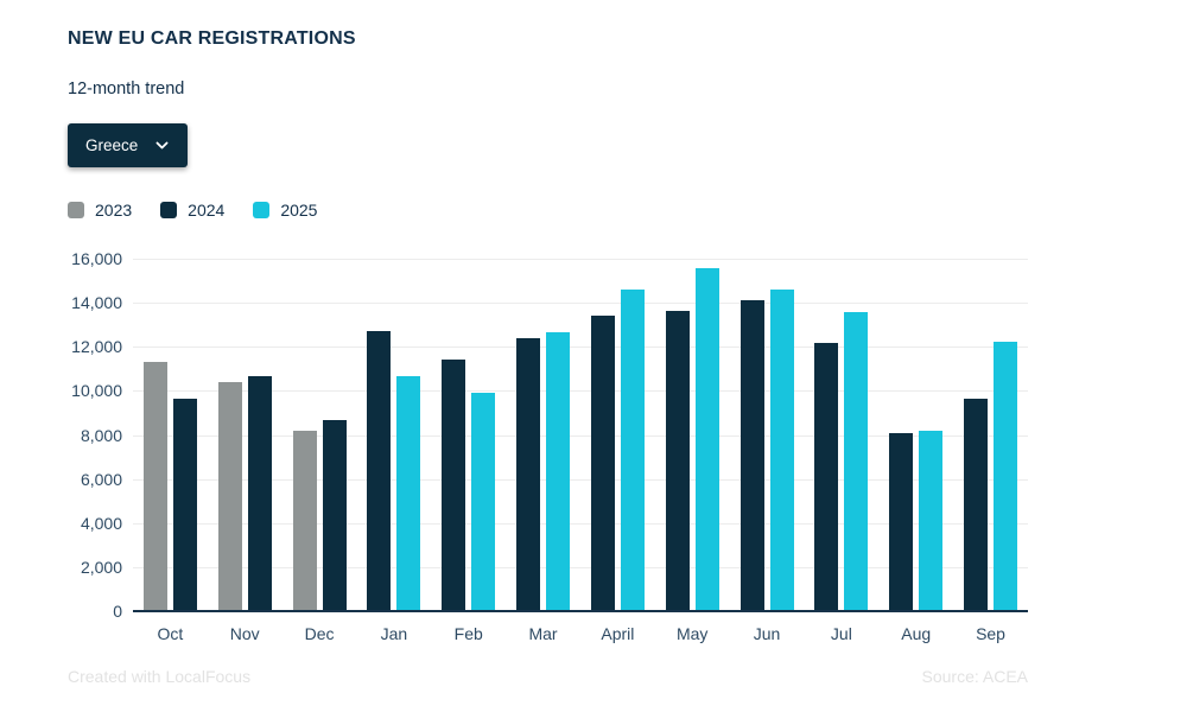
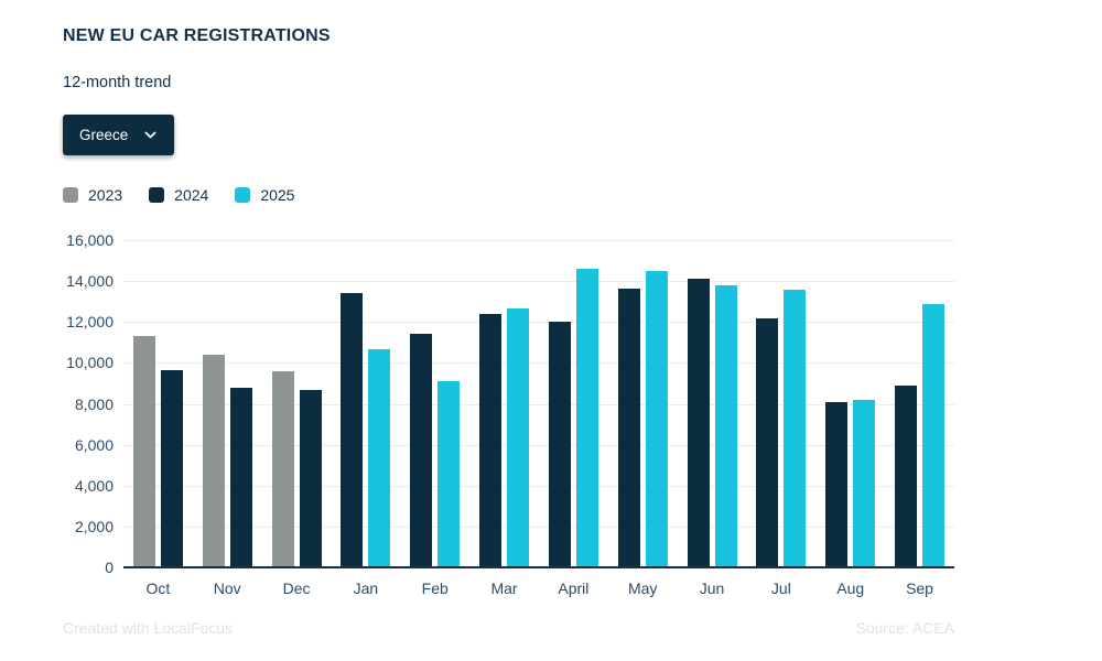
2024/Nov: 10600 -> 8800
2023/Dec: 8200 -> 9600
2024/Jan: 12700 -> 13400
2025/Feb: 9900 -> 9100
2024/April: 13400 -> 12000
2025/May: 15600 -> 14500
2025/Jun: 14600 -> 13800
2024/Sep: 9600 -> 8900
2025/Sep: 12200 -> 12900
